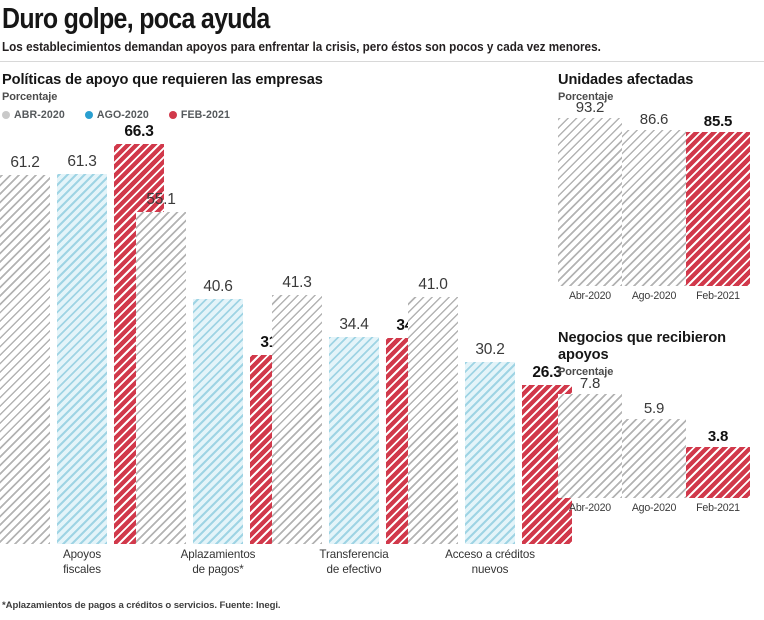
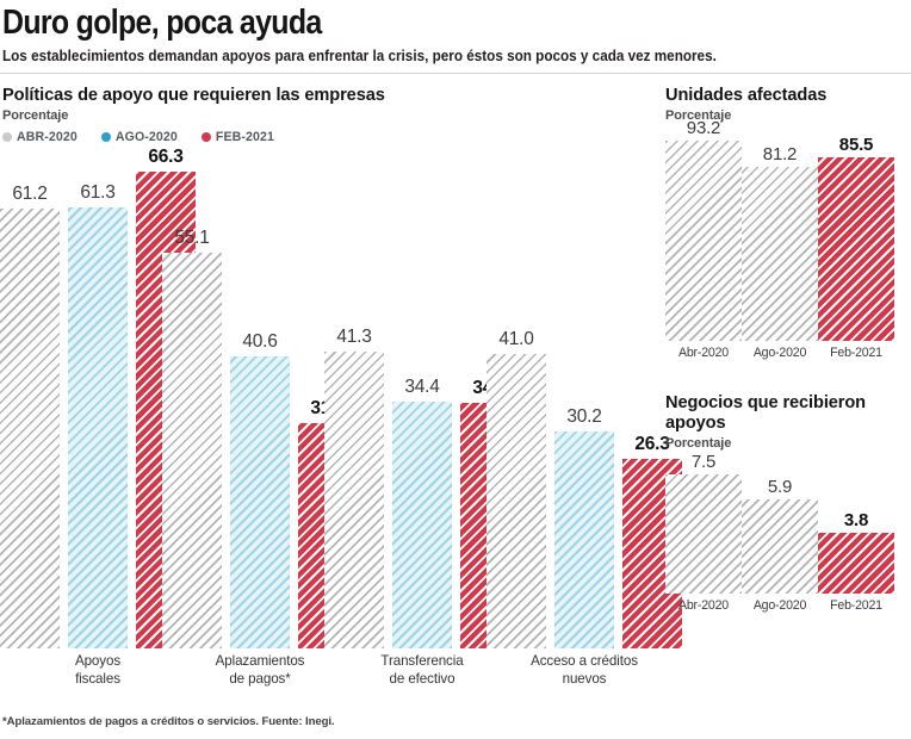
Unidades afectadas/Ago-2020: 86.6 -> 81.2
Negocios que recibieron apoyos/Abr-2020: 7.8 -> 7.5
